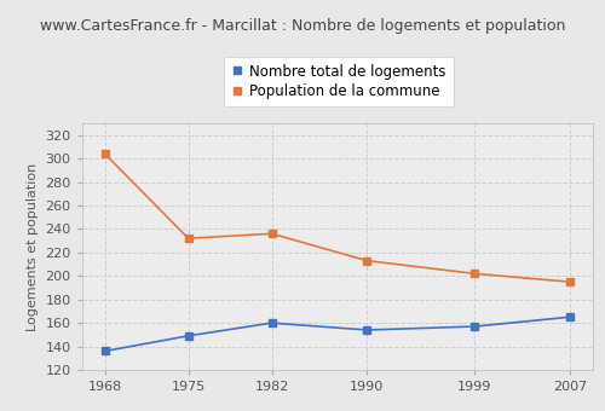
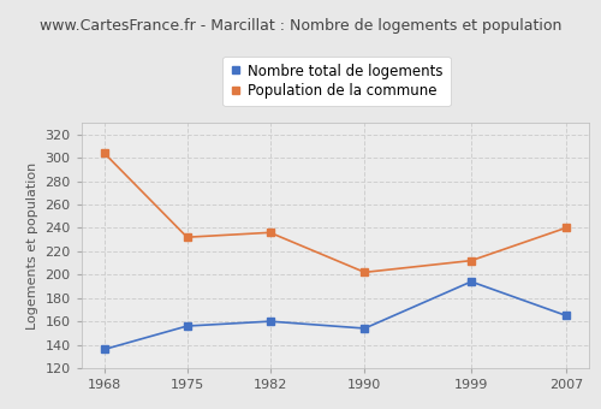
Nombre total de logements/1975: 149 -> 156
Population de la commune/1990: 213 -> 202
Nombre total de logements/1999: 157 -> 194
Population de la commune/1999: 202 -> 212
Population de la commune/2007: 195 -> 240
